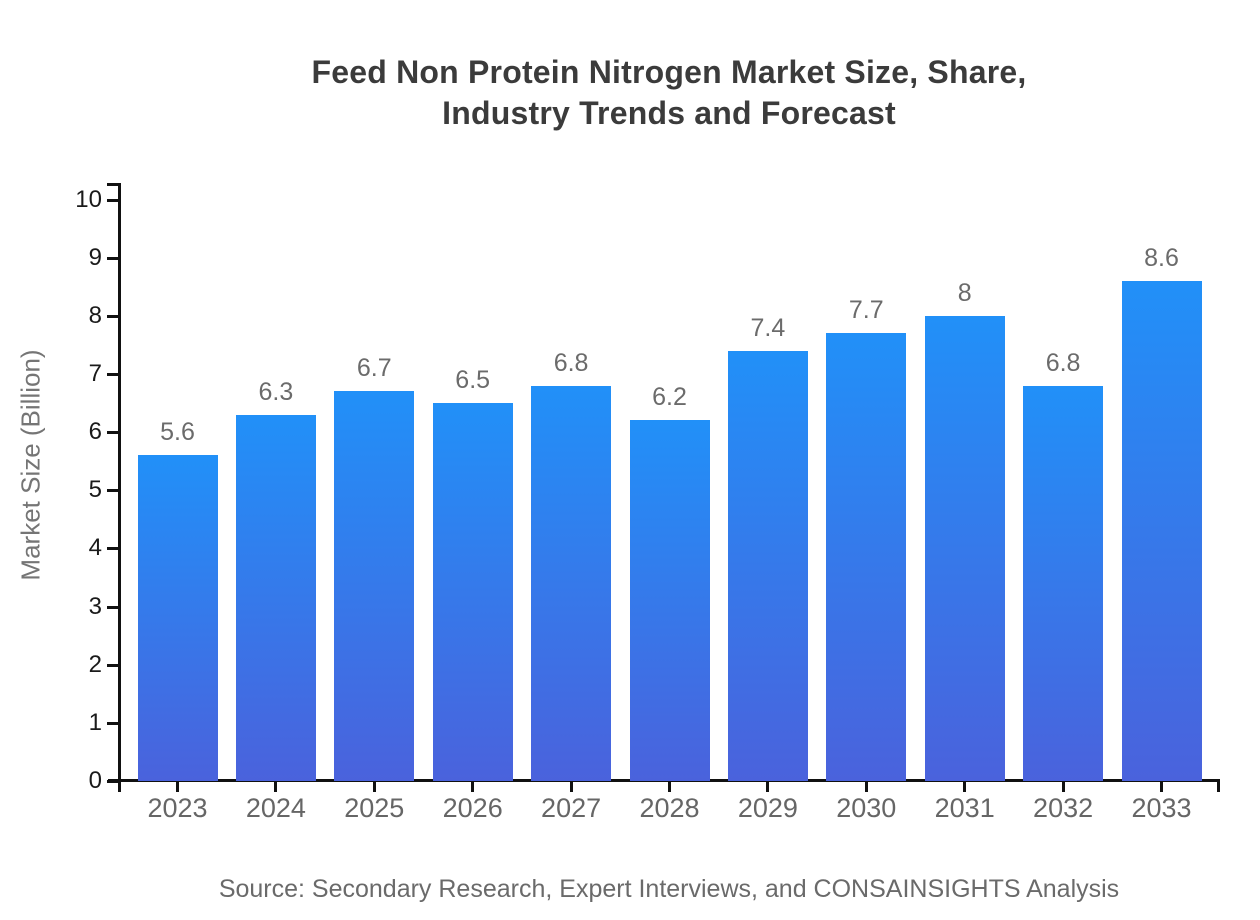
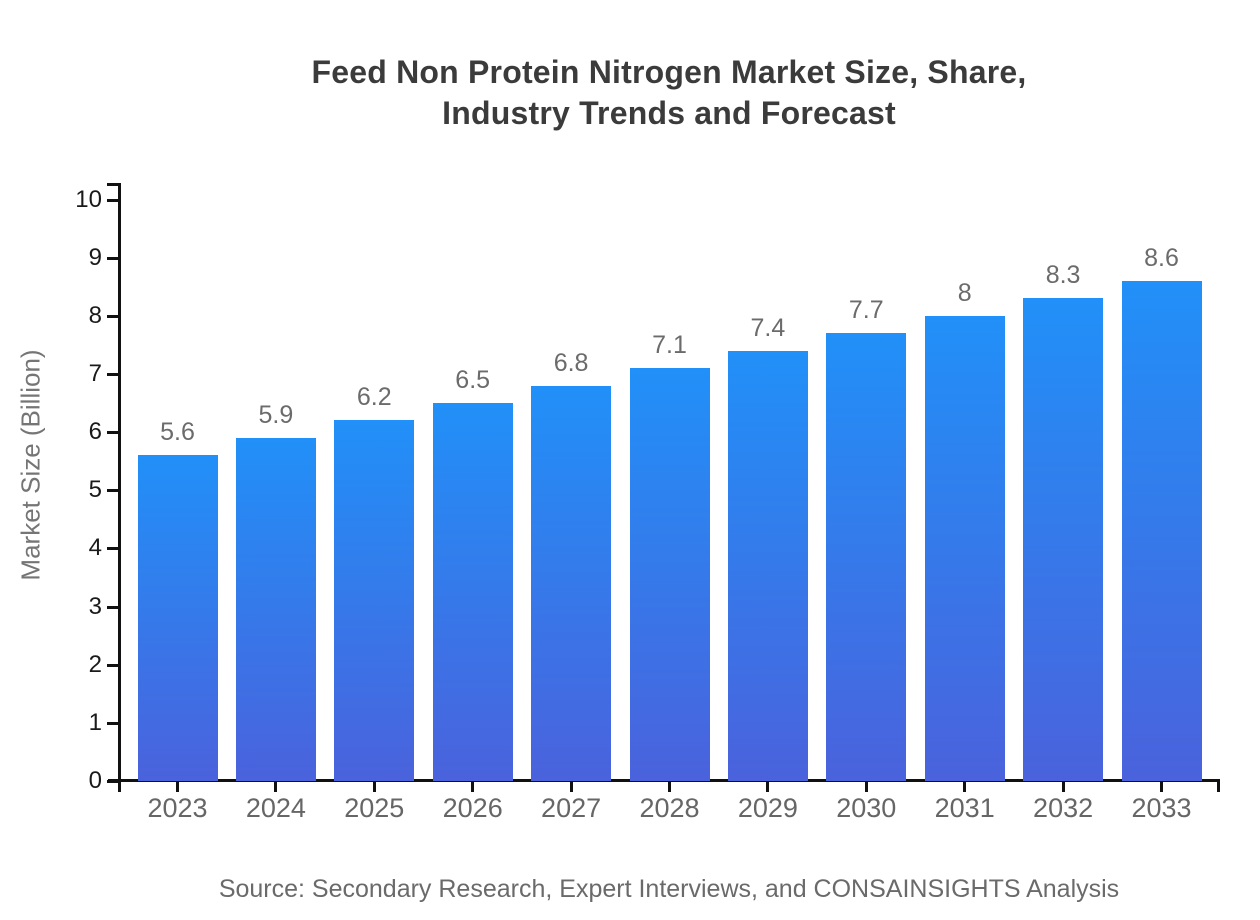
2024: 6.3 -> 5.9
2025: 6.7 -> 6.2
2028: 6.2 -> 7.1
2032: 6.8 -> 8.3
